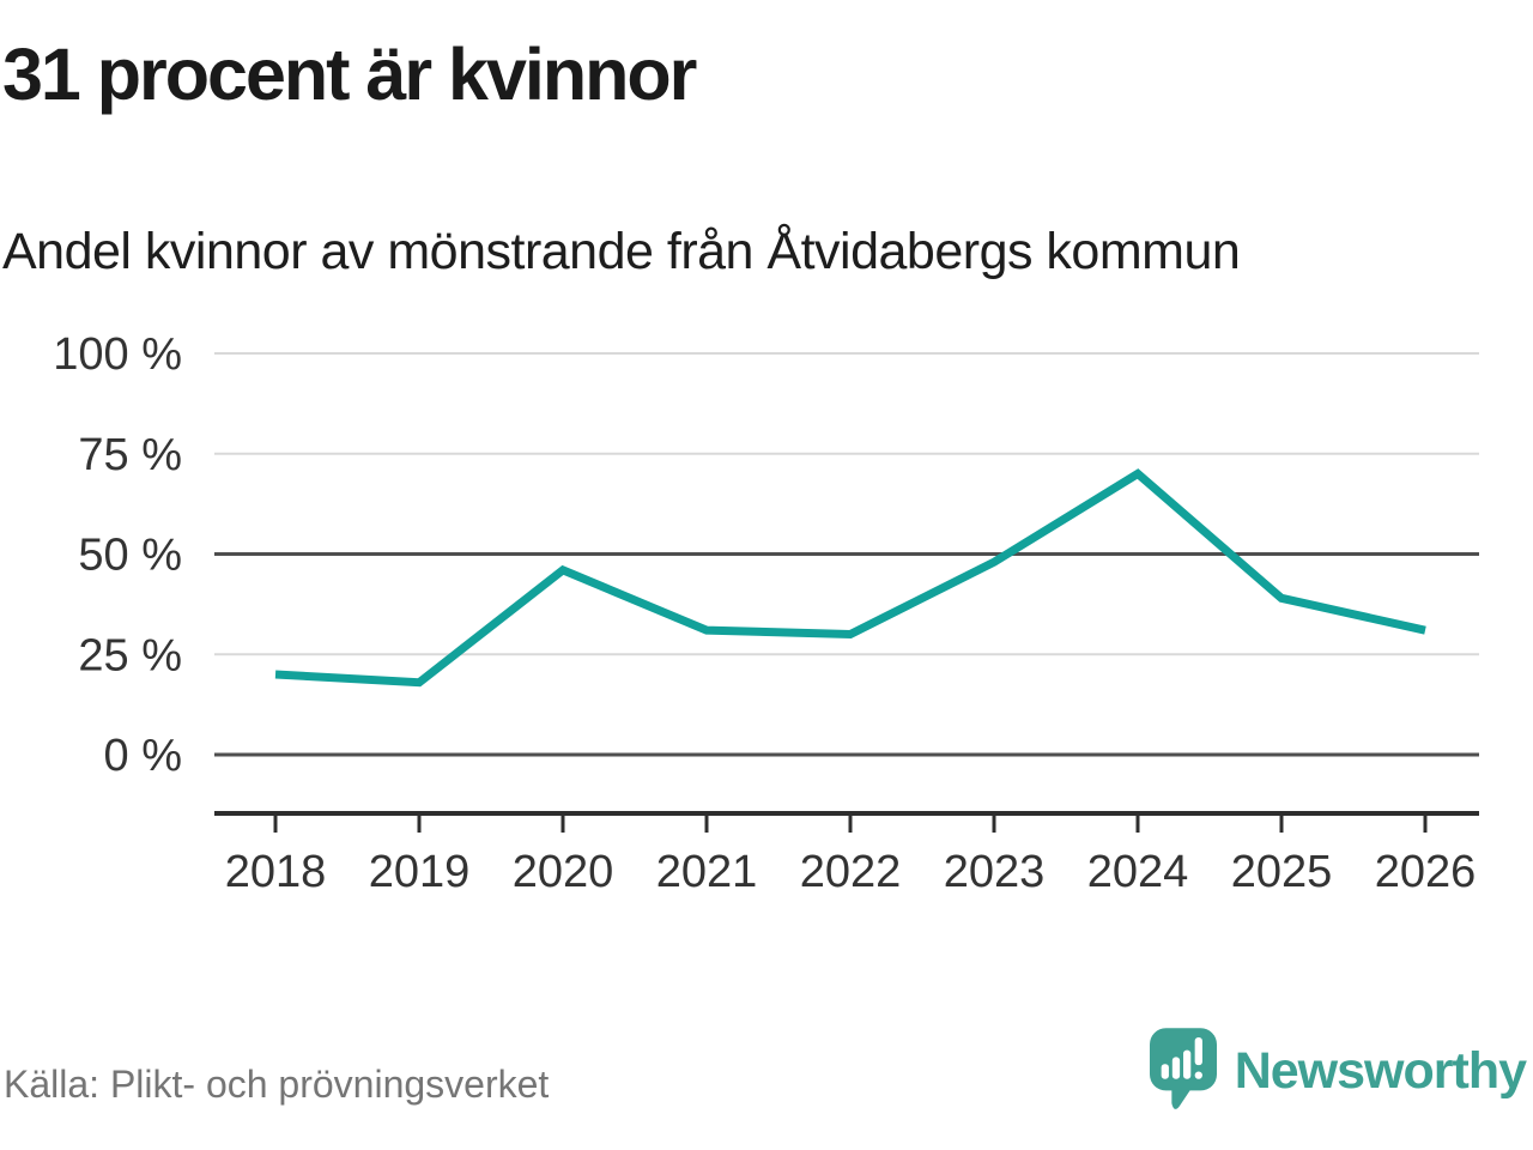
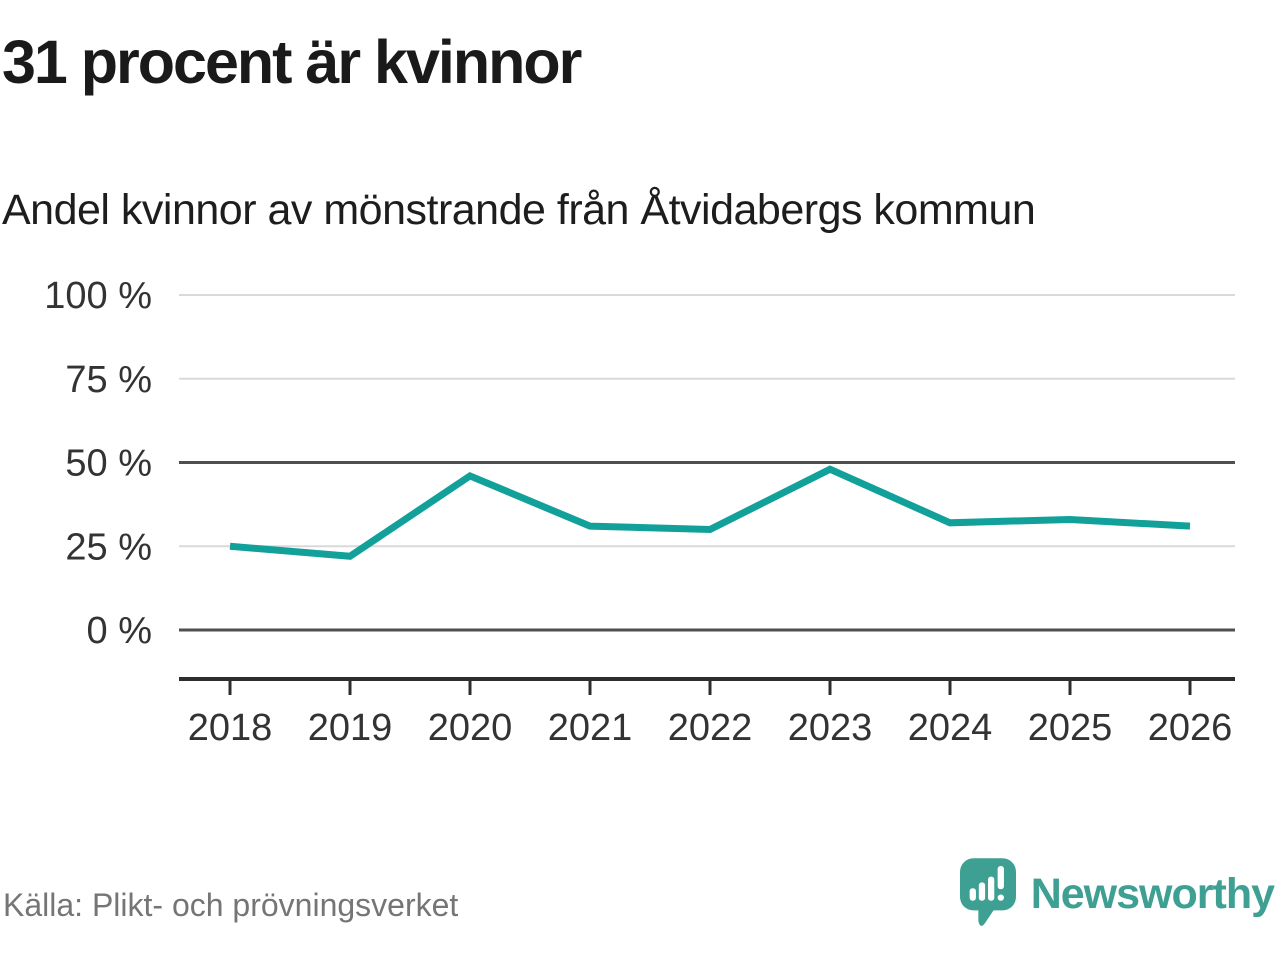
2018: 20% -> 25%
2019: 18% -> 22%
2024: 70% -> 32%
2025: 39% -> 33%
